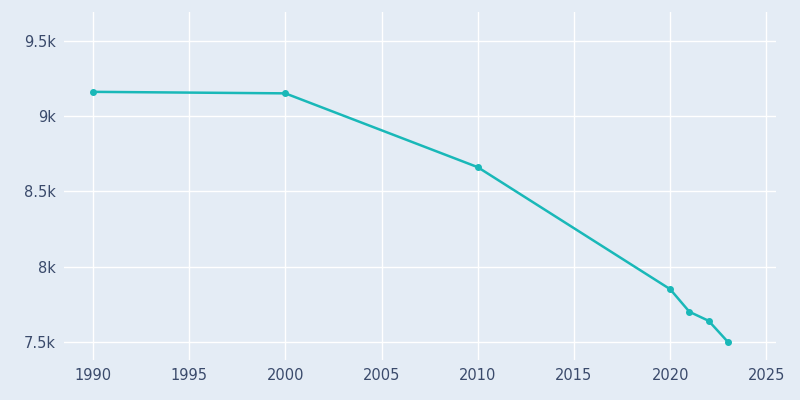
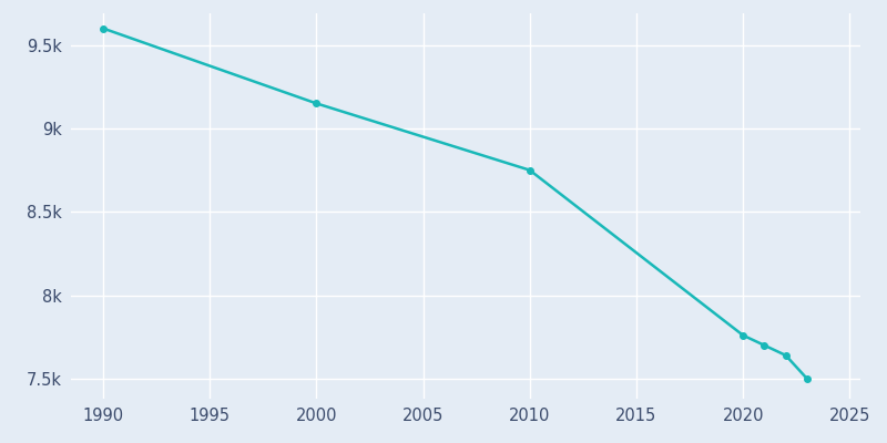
1990: 9.16k -> 9.60k
2010: 8.66k -> 8.75k
2020: 7.85k -> 7.76k
